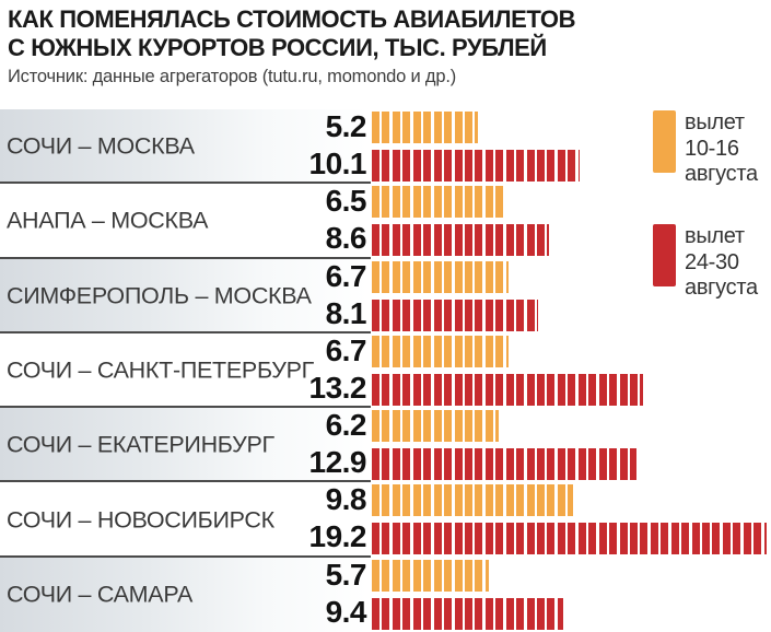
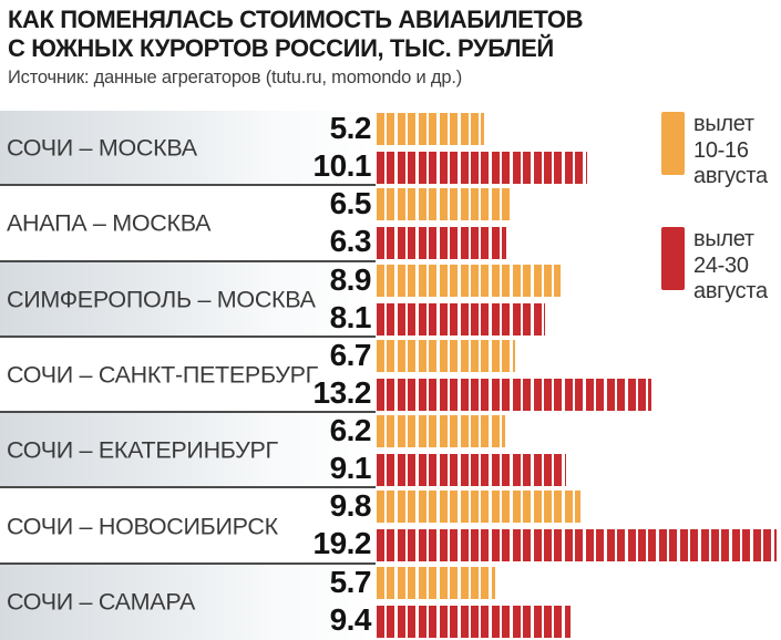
вылет 24-30 августа/АНАПА – МОСКВА: 8.6 -> 6.3
вылет 10-16 августа/СИМФЕРОПОЛЬ – МОСКВА: 6.7 -> 8.9
вылет 24-30 августа/СОЧИ – ЕКАТЕРИНБУРГ: 12.9 -> 9.1
